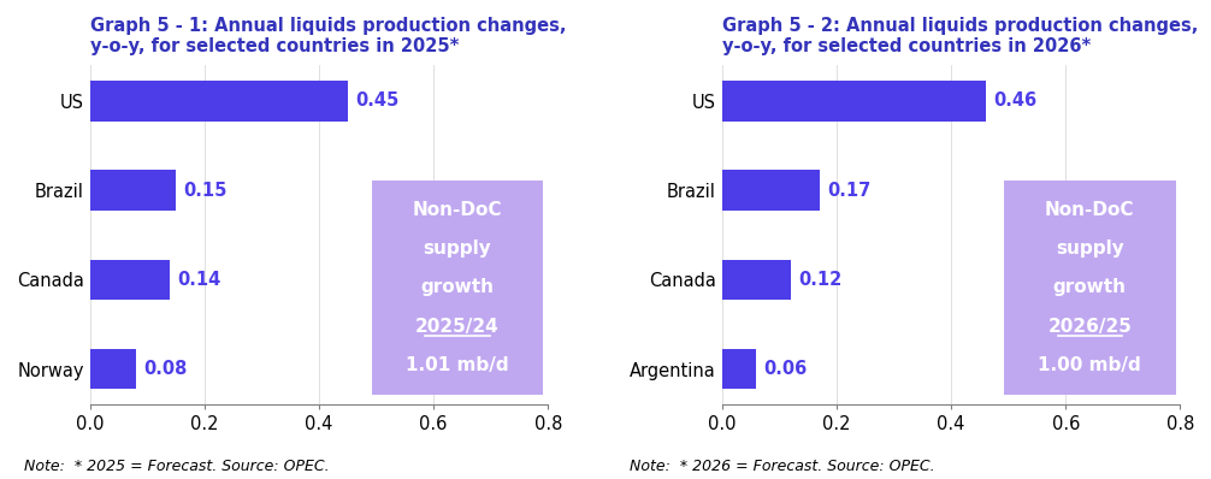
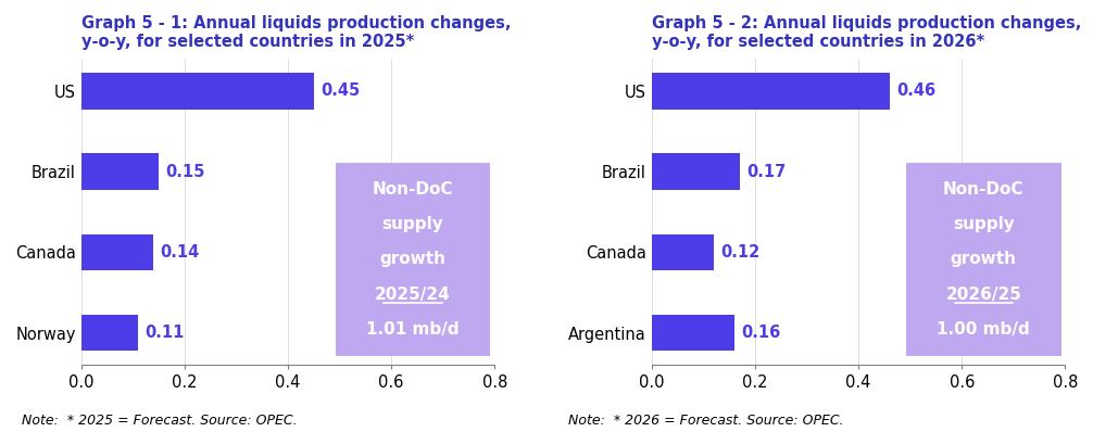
Norway: 0.08 -> 0.11
Argentina: 0.06 -> 0.16
